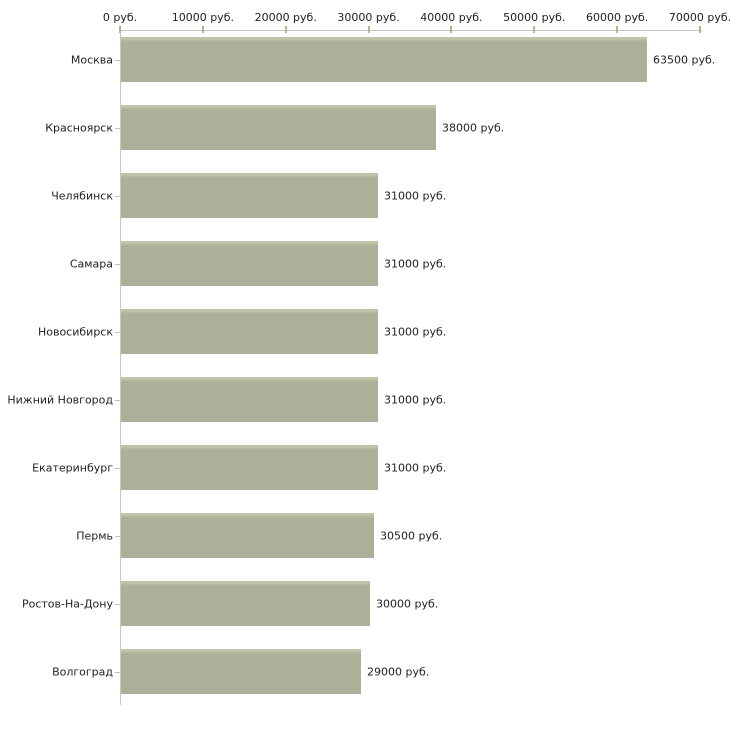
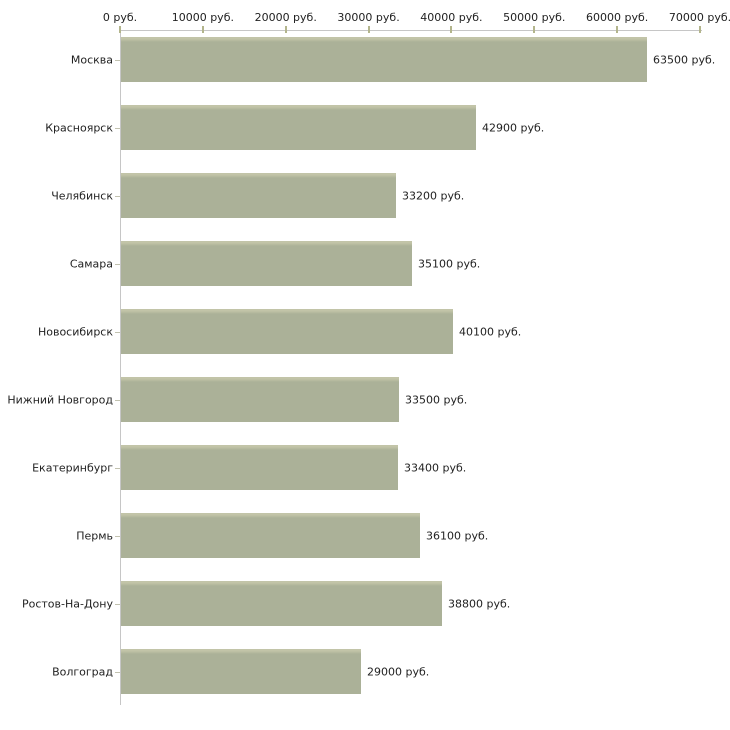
Красноярск: 38000 -> 42900
Челябинск: 31000 -> 33200
Самара: 31000 -> 35100
Новосибирск: 31000 -> 40100
Нижний Новгород: 31000 -> 33500
Екатеринбург: 31000 -> 33400
Пермь: 30500 -> 36100
Ростов-На-Дону: 30000 -> 38800
